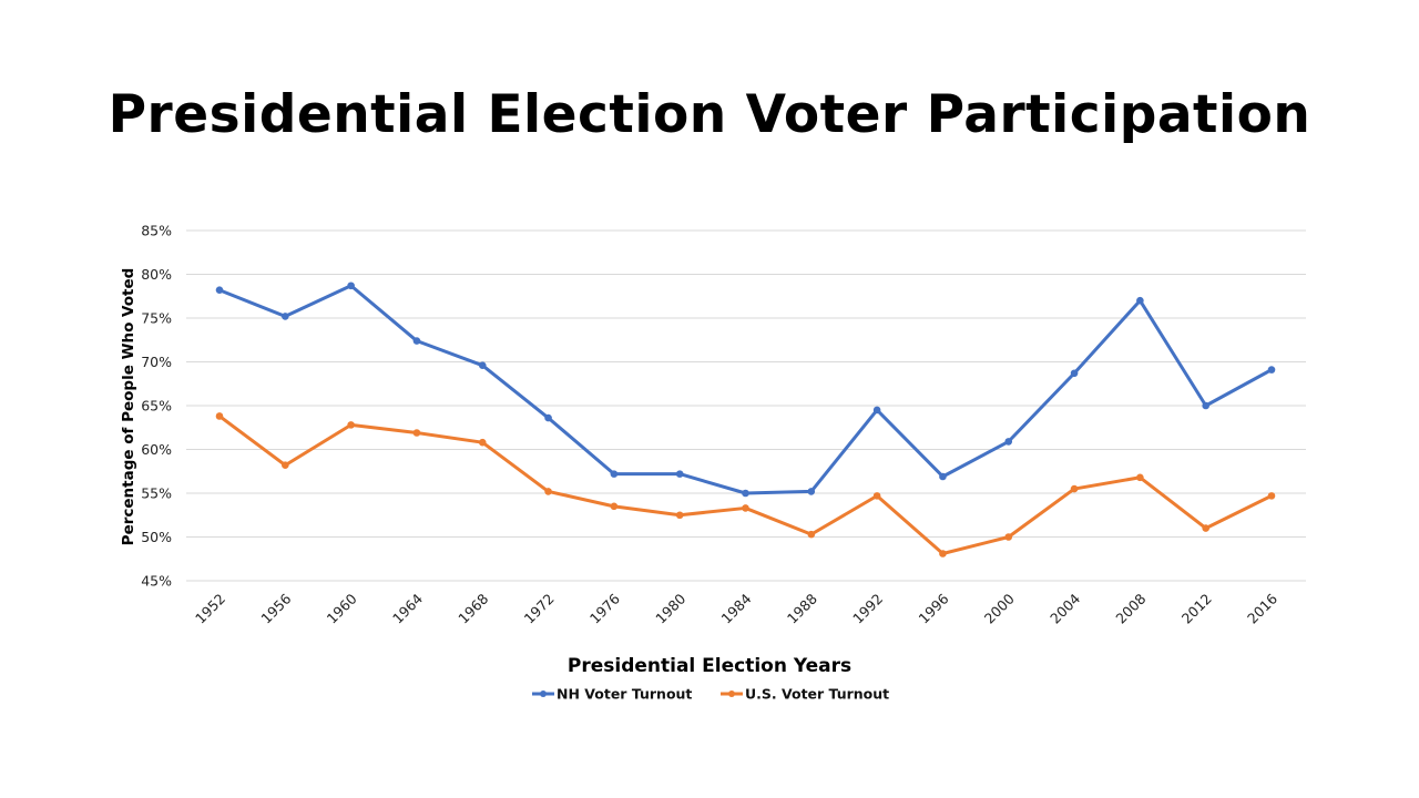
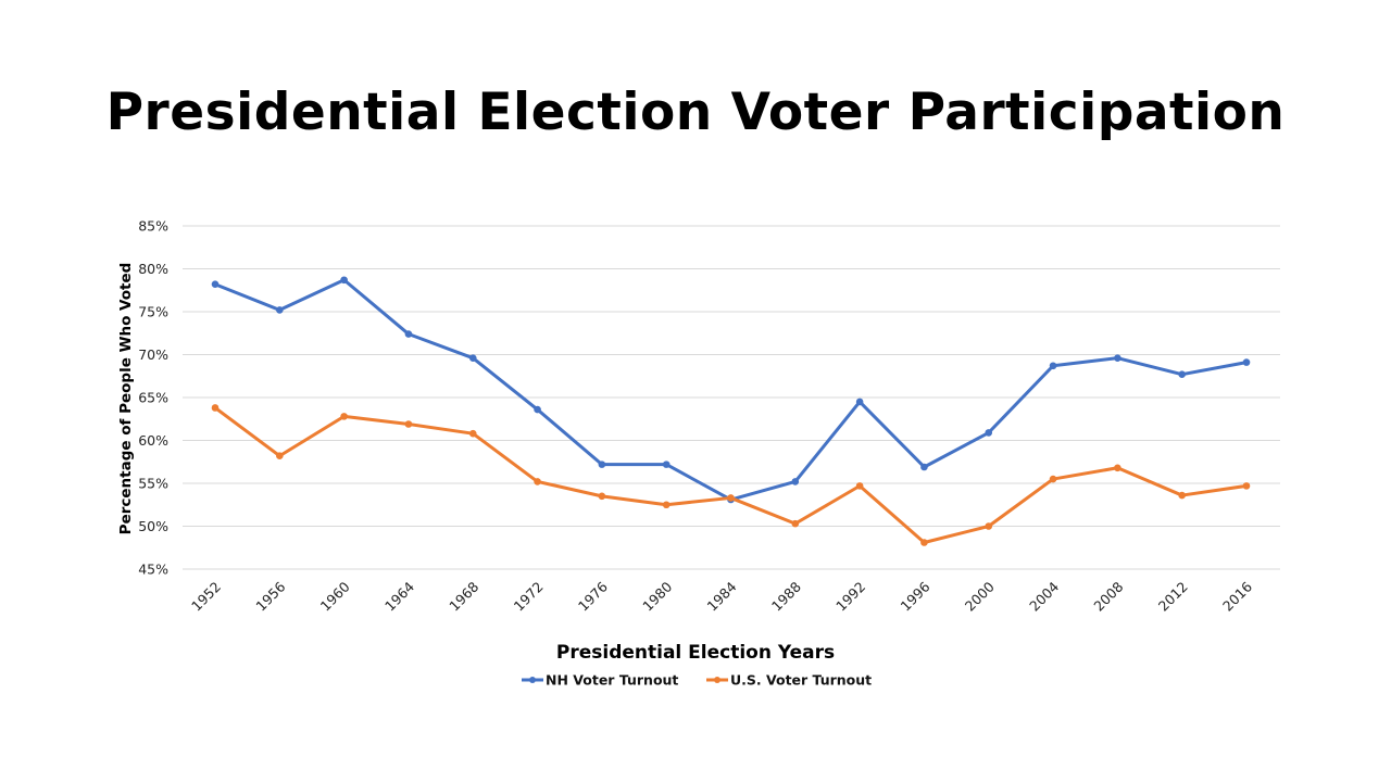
NH Voter Turnout/1984: 55% -> 53%
NH Voter Turnout/2008: 77% -> 70%
NH Voter Turnout/2012: 65% -> 68%
U.S. Voter Turnout/2012: 51% -> 54%
